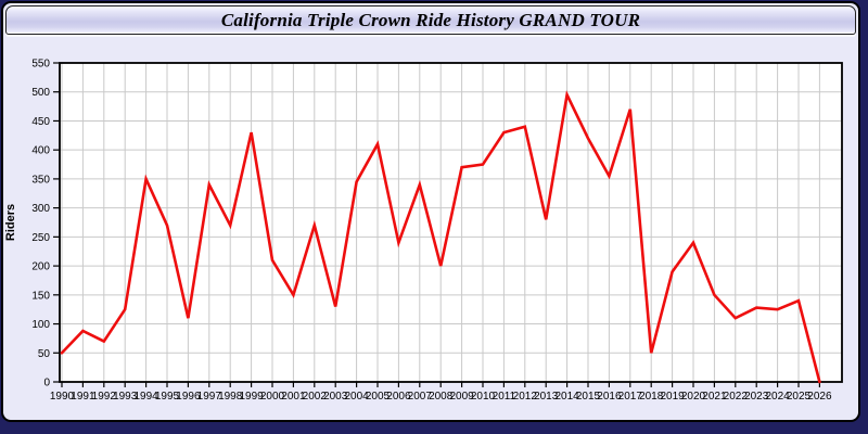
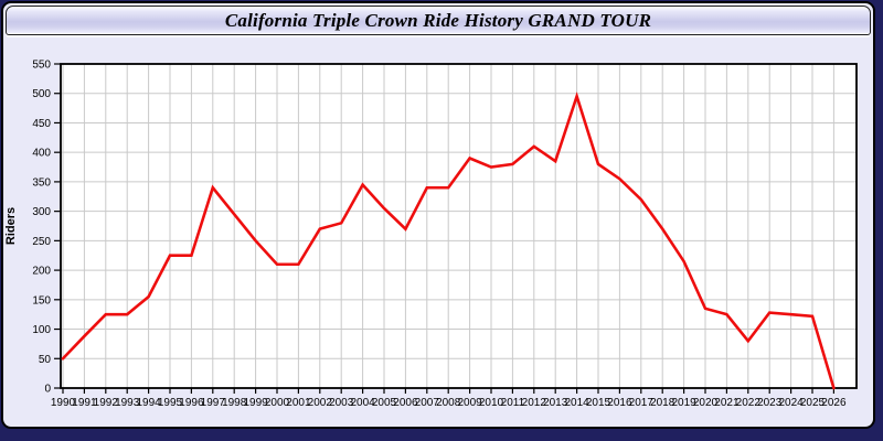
1992: 70 -> 120
1994: 350 -> 160
1995: 270 -> 220
1996: 110 -> 220
1998: 270 -> 300
1999: 430 -> 250
2001: 150 -> 210
2003: 130 -> 280
2005: 410 -> 300
2006: 240 -> 270
2008: 200 -> 340
2009: 370 -> 390
2011: 430 -> 380
2012: 440 -> 410
2013: 280 -> 380
2015: 420 -> 380
2017: 470 -> 320
2018: 50 -> 270
2019: 190 -> 220
2020: 240 -> 140
2021: 150 -> 120
2022: 110 -> 80
2025: 140 -> 120
